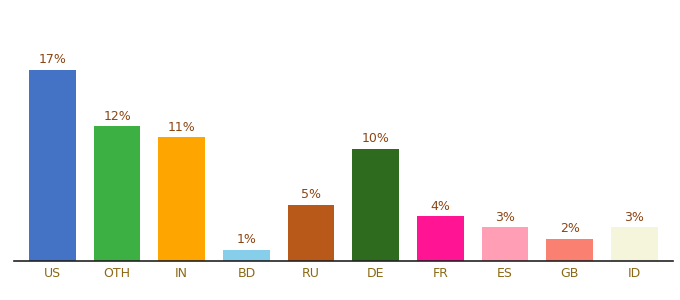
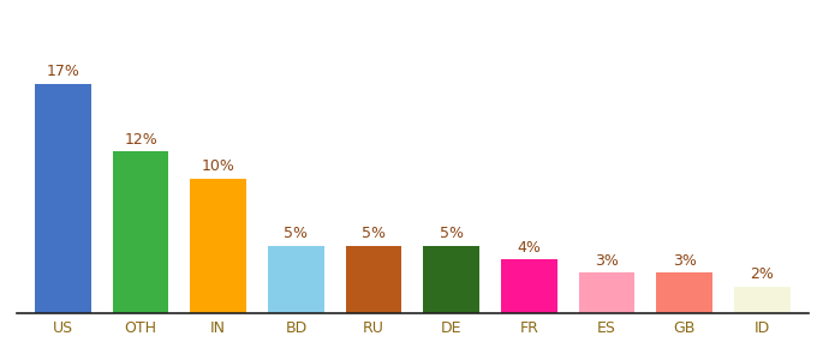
IN: 11% -> 10%
BD: 1% -> 5%
DE: 10% -> 5%
GB: 2% -> 3%
ID: 3% -> 2%
